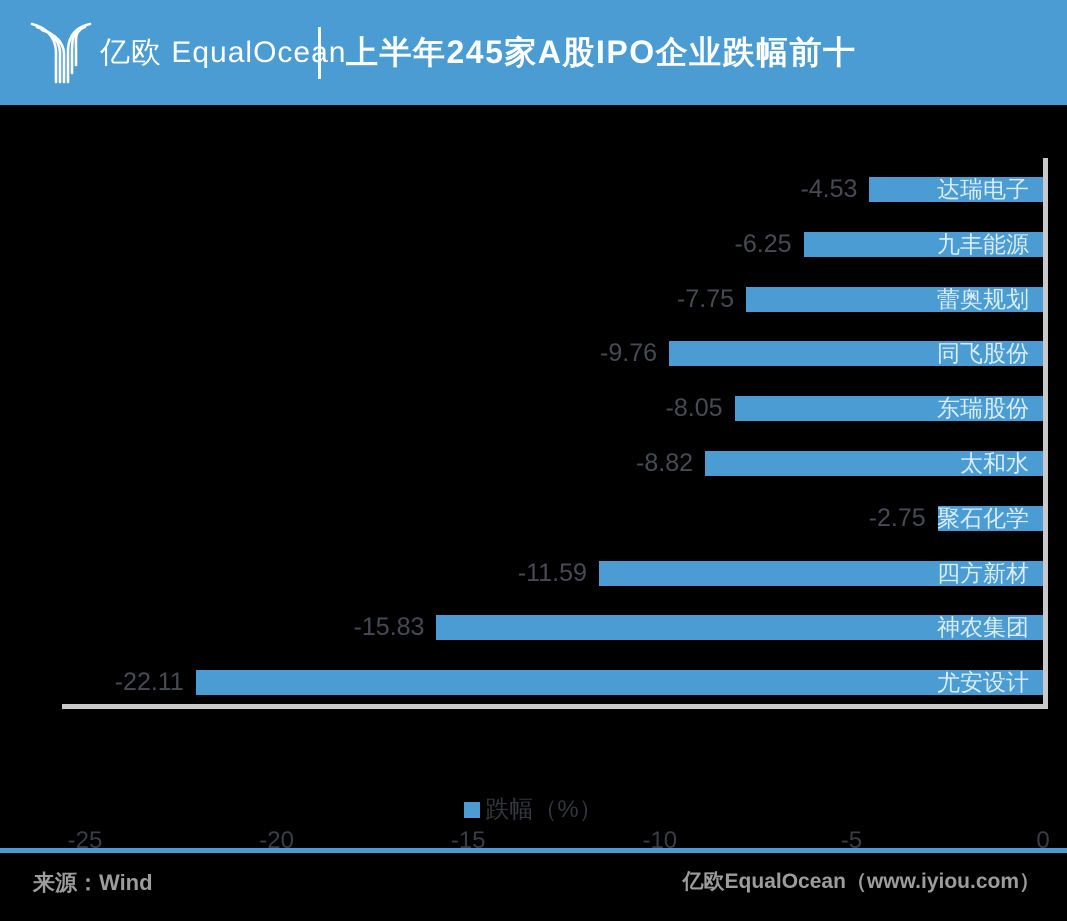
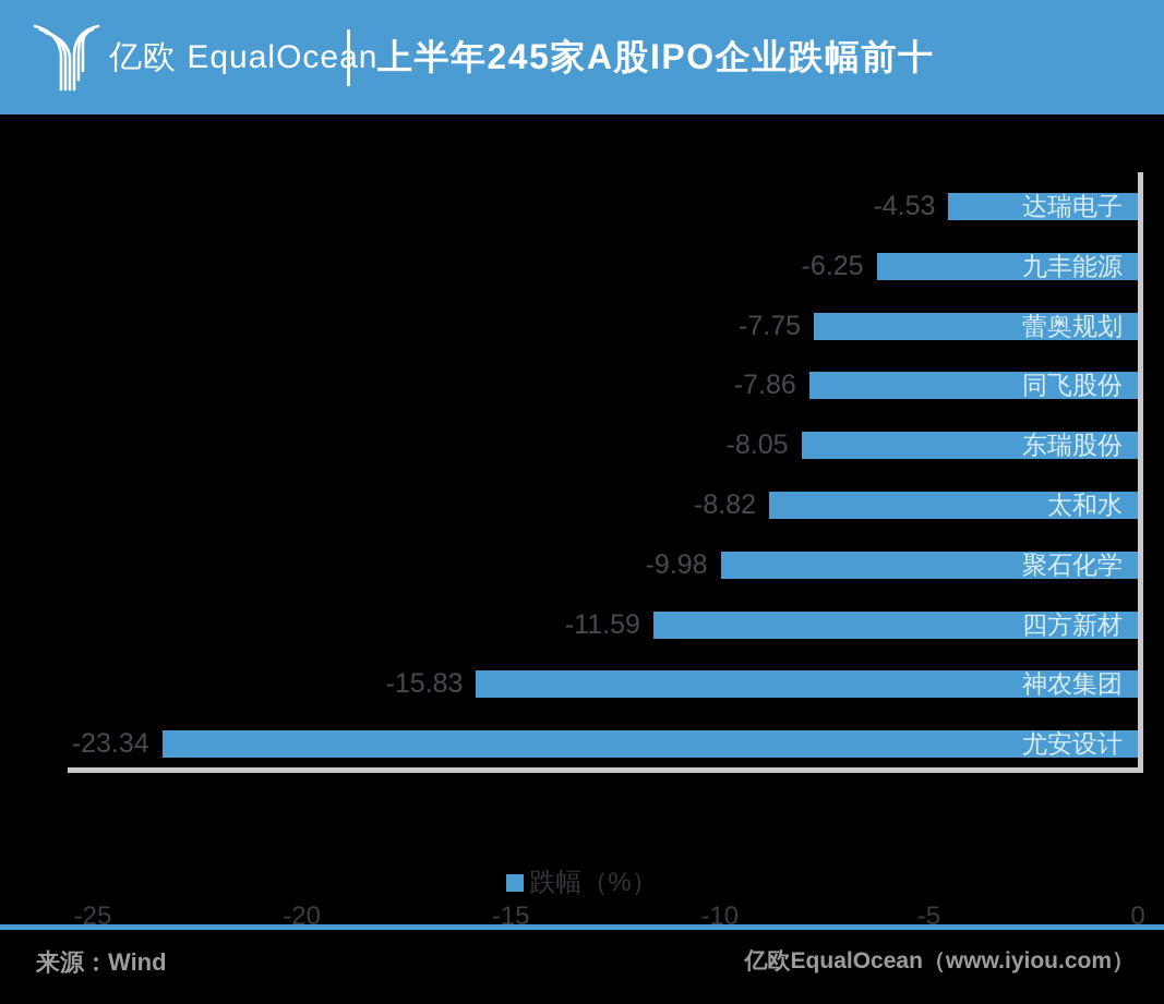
同飞股份: -9.76 -> -7.86
聚石化学: -2.75 -> -9.98
尤安设计: -22.11 -> -23.34
